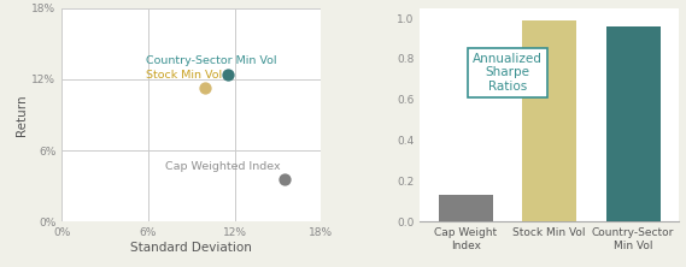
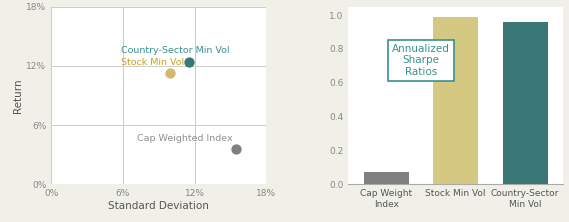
Cap Weight Index: 0.13 -> 0.07
